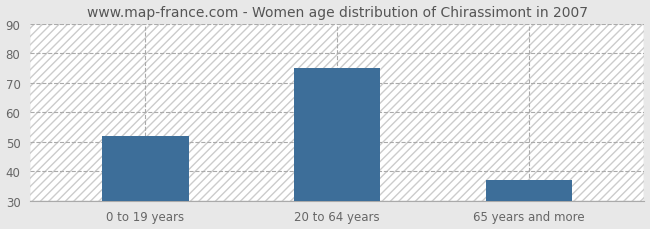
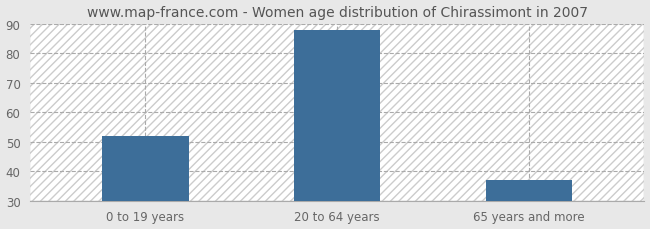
20 to 64 years: 75 -> 88
